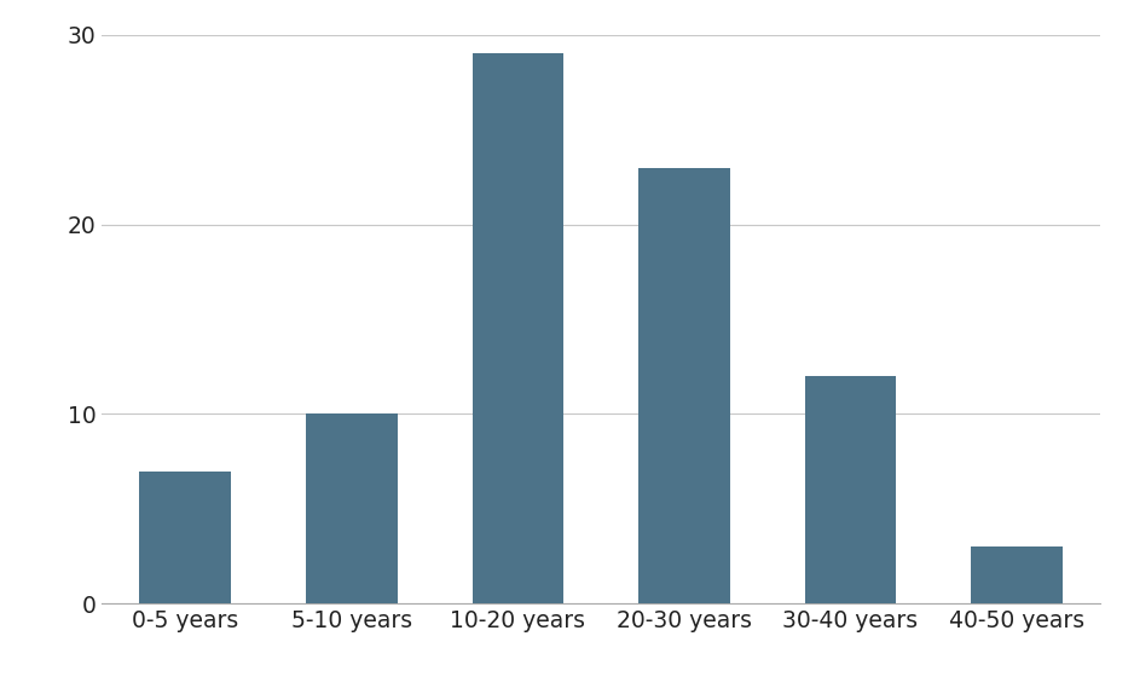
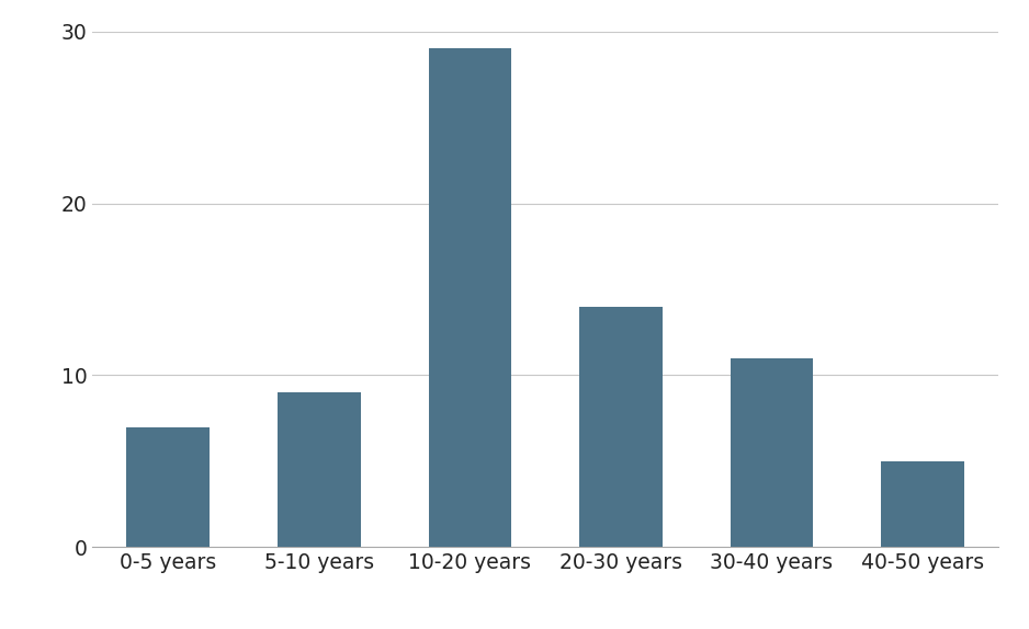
5-10 years: 10 -> 9
20-30 years: 23 -> 14
30-40 years: 12 -> 11
40-50 years: 3 -> 5
